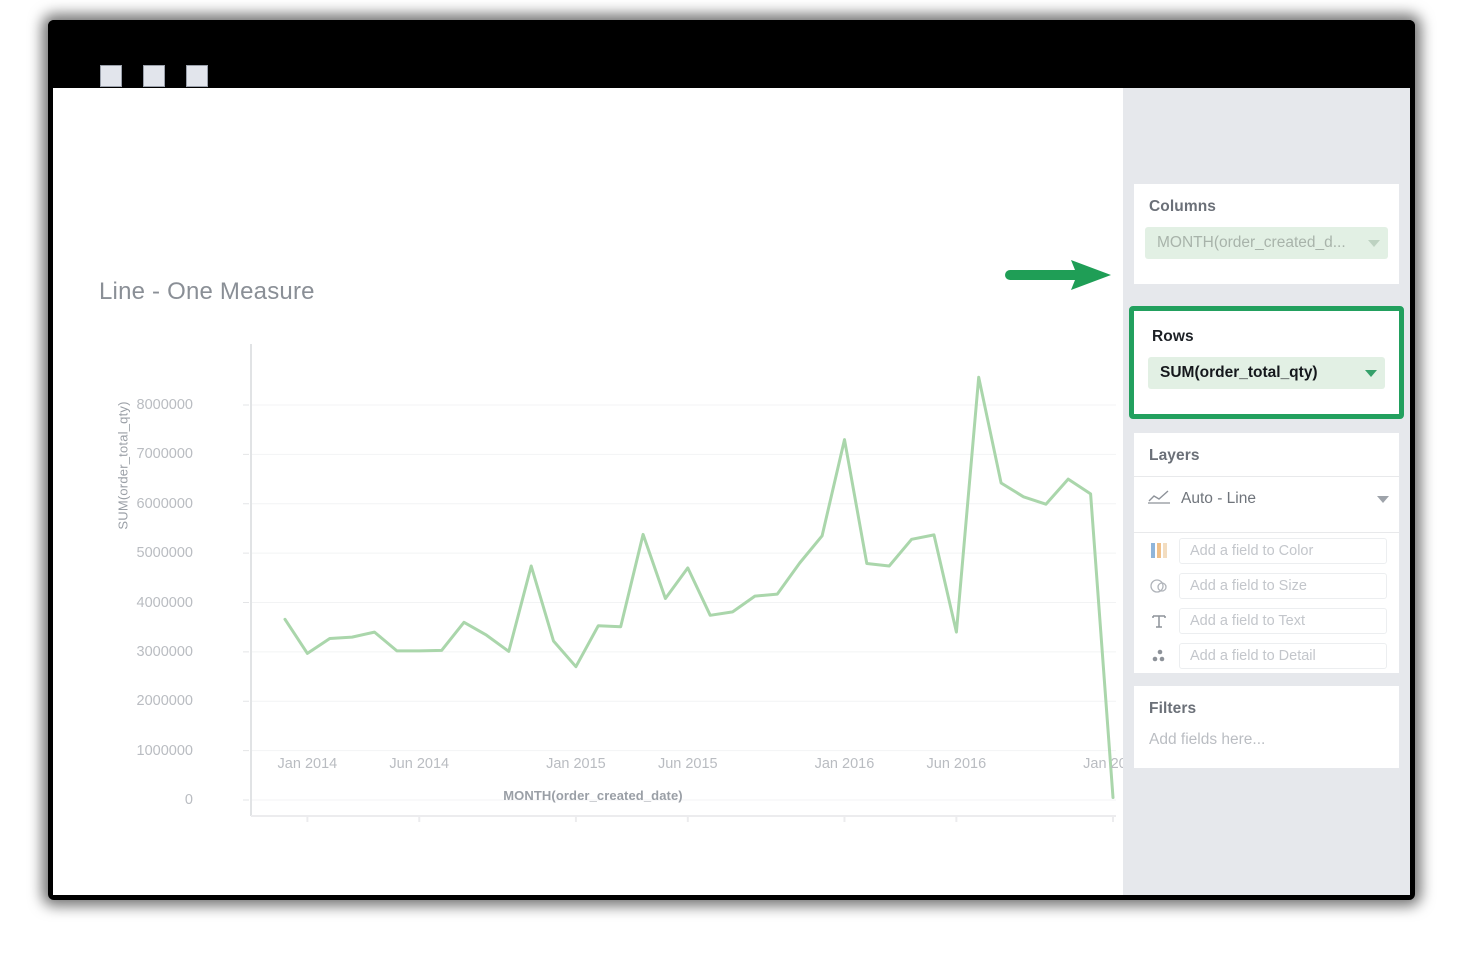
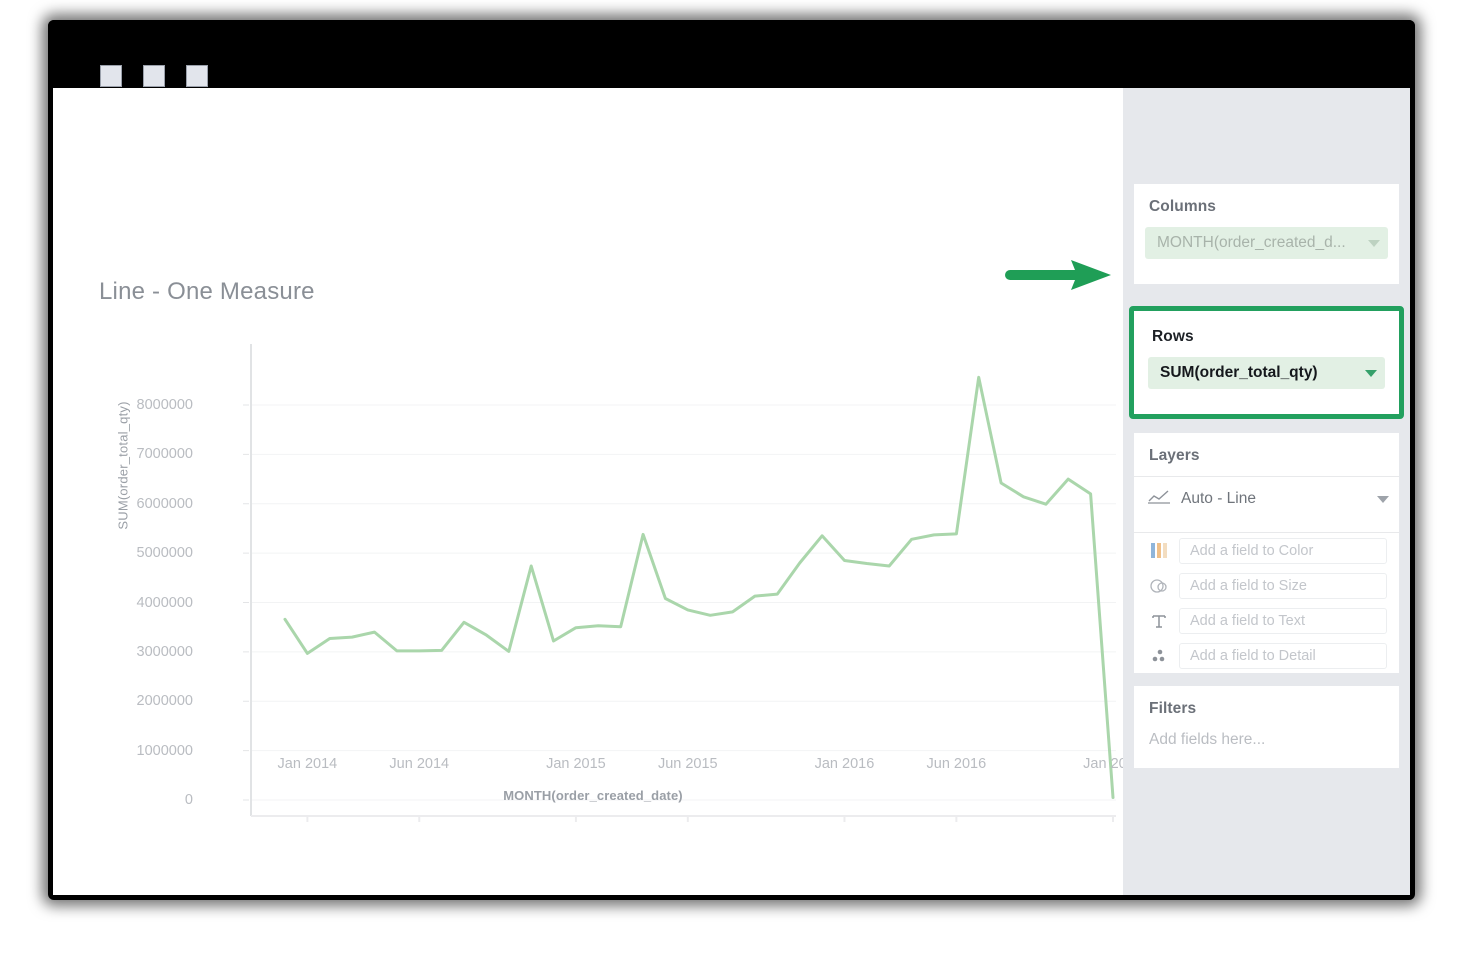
Jan 2015: 2700000 -> 3500000
Jun 2015: 4700000 -> 3800000
Jan 2016: 7300000 -> 4800000
Jun 2016: 3400000 -> 5400000
